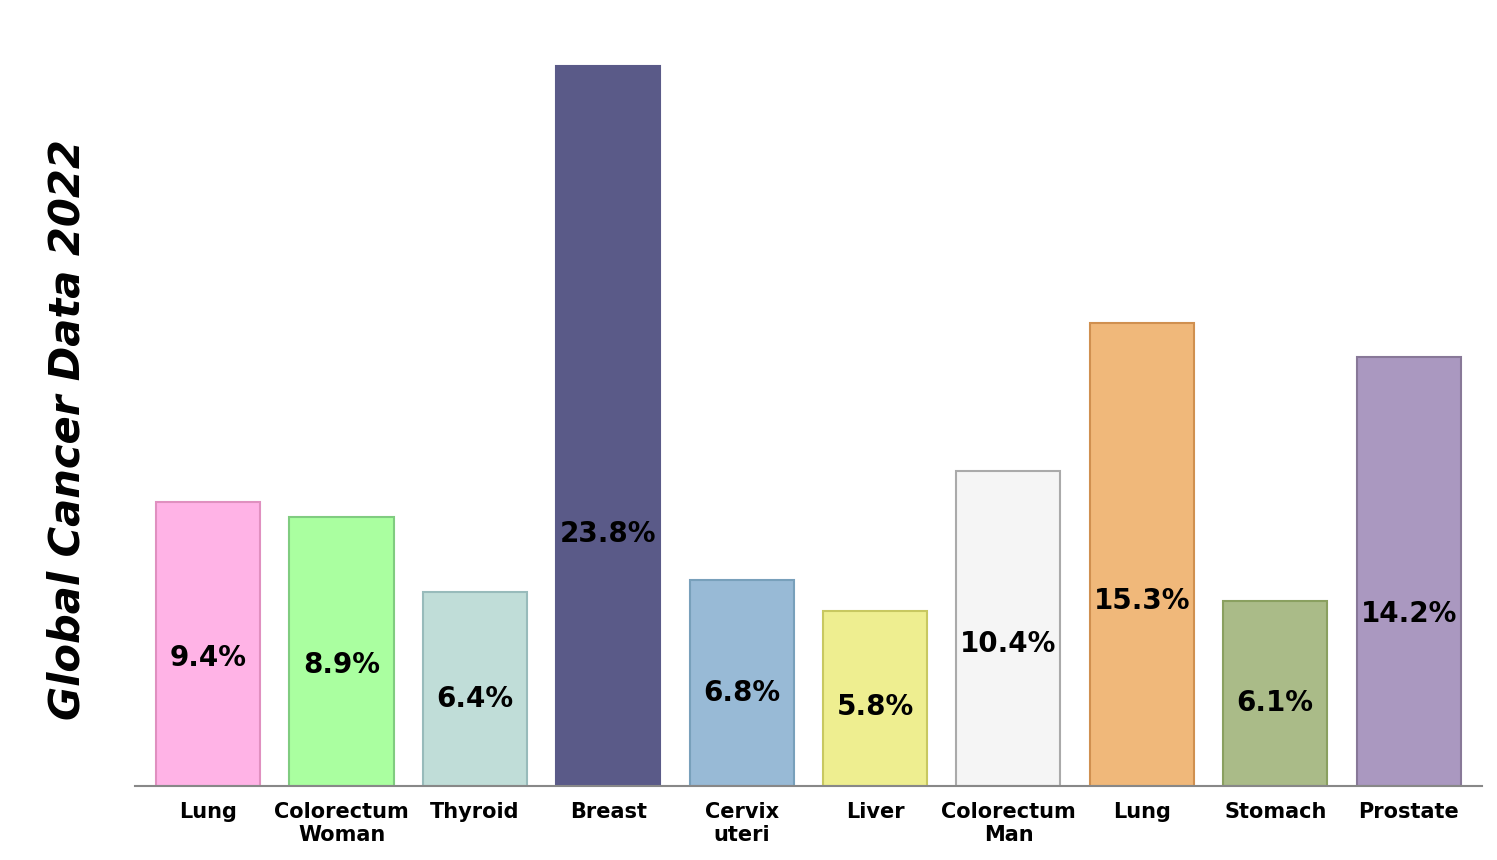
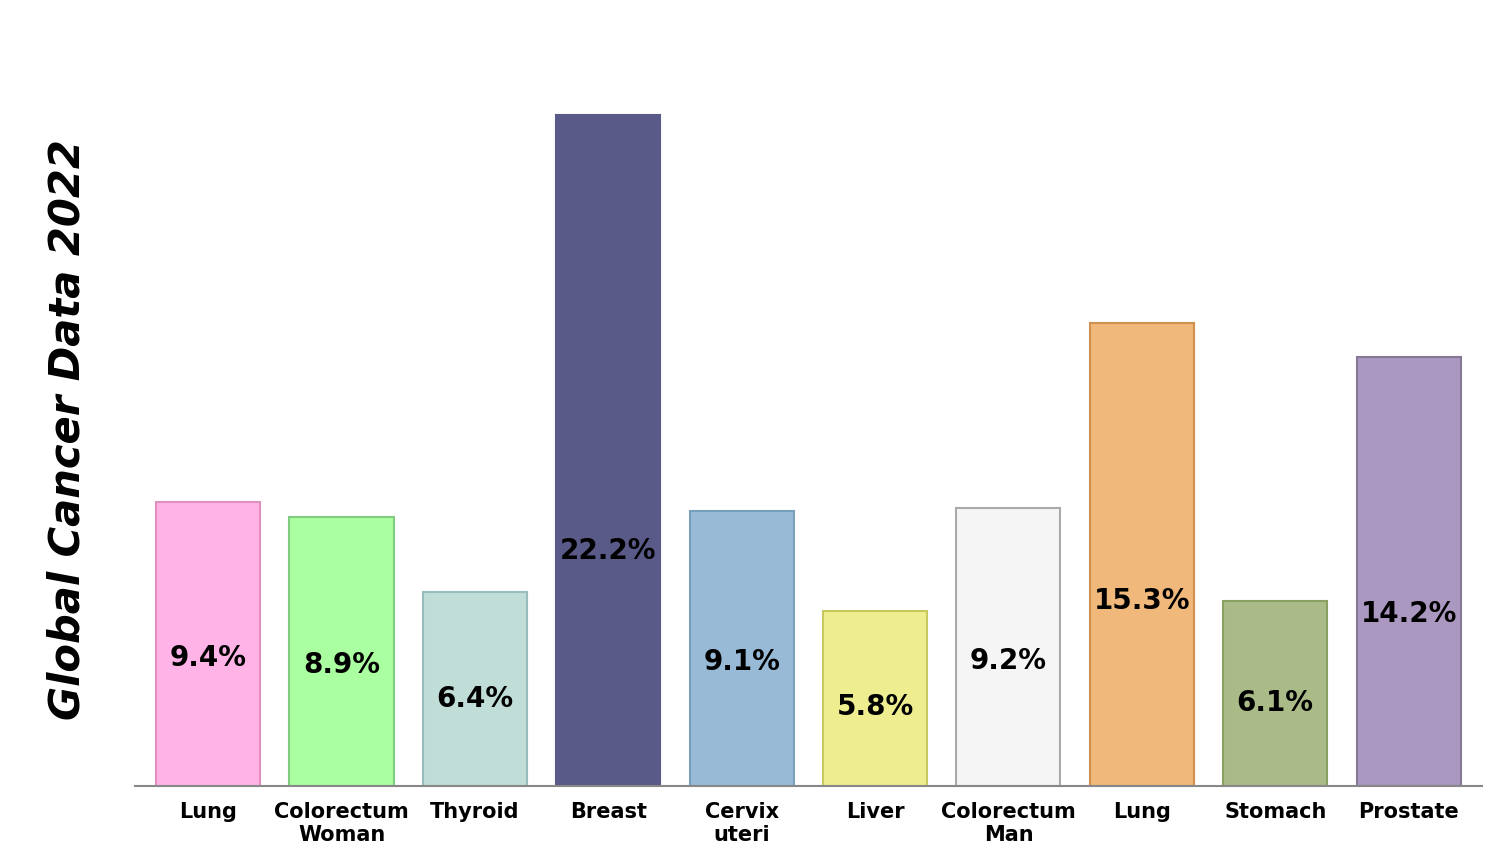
Breast: 23.8% -> 22.2%
Cervix uteri: 6.8% -> 9.1%
Colorectum Man: 10.4% -> 9.2%
